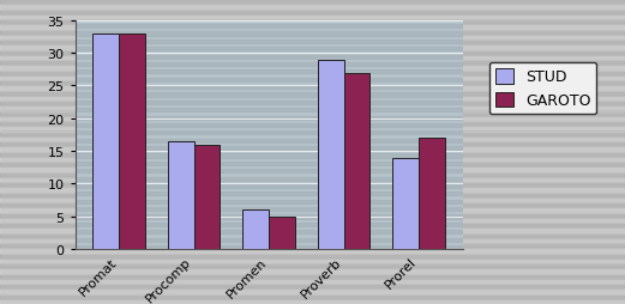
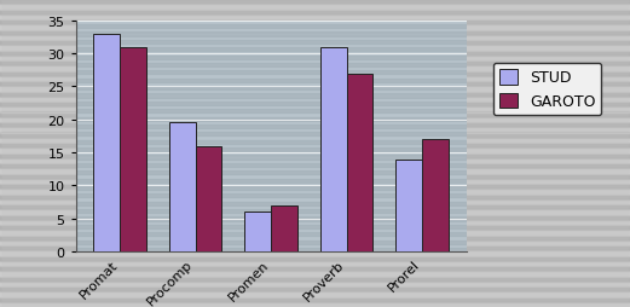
GAROTO/Promat: 33 -> 31
STUD/Procomp: 16.5 -> 19.6
GAROTO/Promen: 5 -> 7
STUD/Proverb: 29.0 -> 31.0
